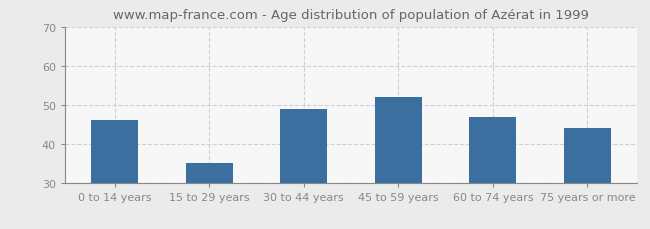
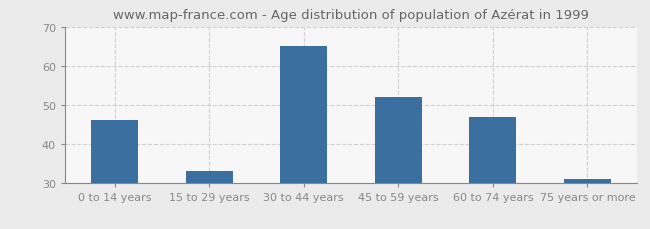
15 to 29 years: 35 -> 33
30 to 44 years: 49 -> 65
75 years or more: 44 -> 31
